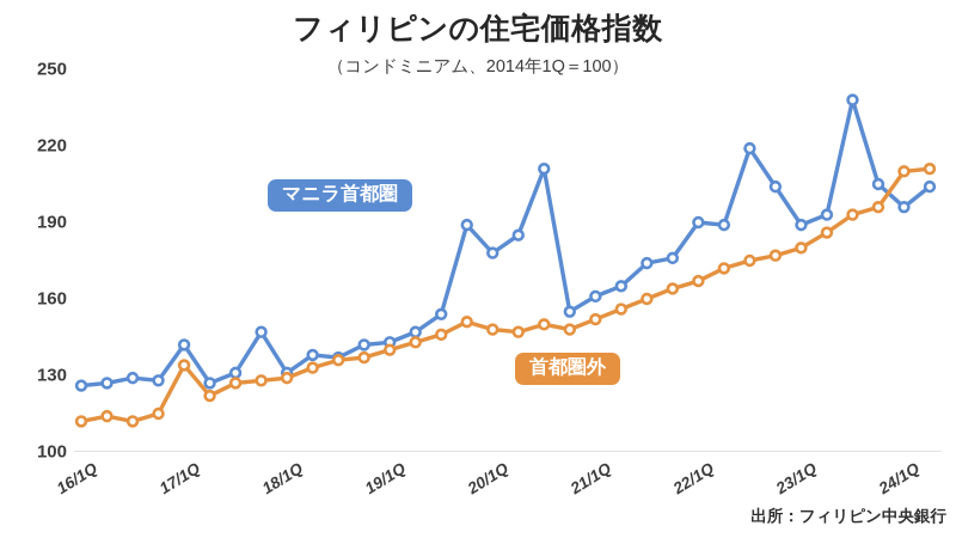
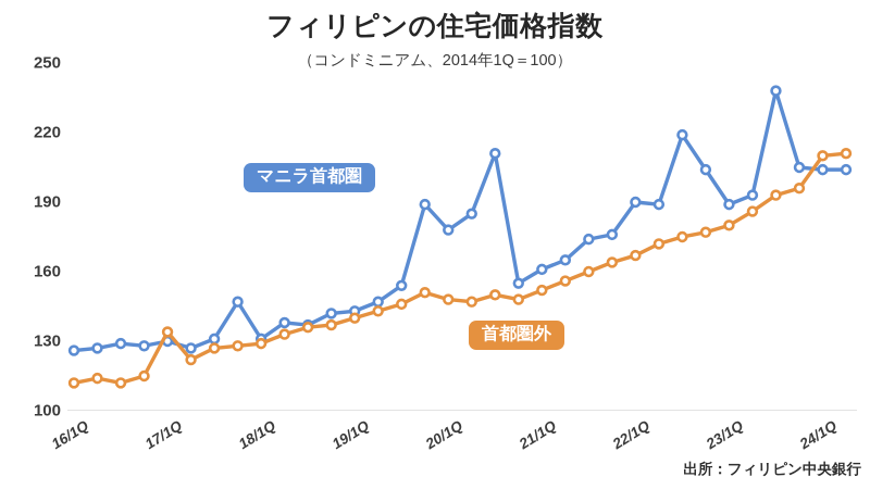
マニラ首都圏/17/1Q: 142 -> 130
マニラ首都圏/24/1Q: 196 -> 204
